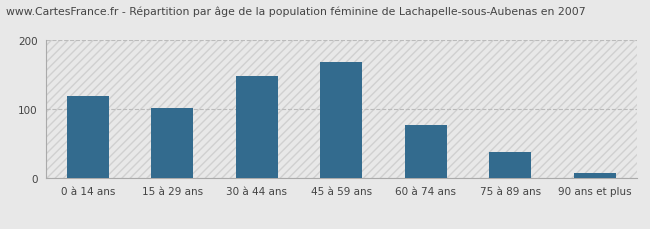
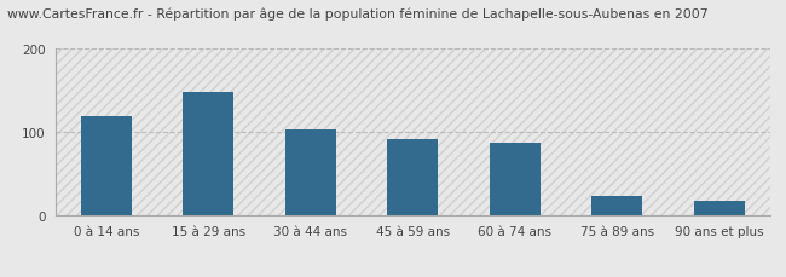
15 à 29 ans: 102 -> 148
30 à 44 ans: 148 -> 104
45 à 59 ans: 168 -> 92
60 à 74 ans: 78 -> 88
75 à 89 ans: 38 -> 24
90 ans et plus: 8 -> 18
